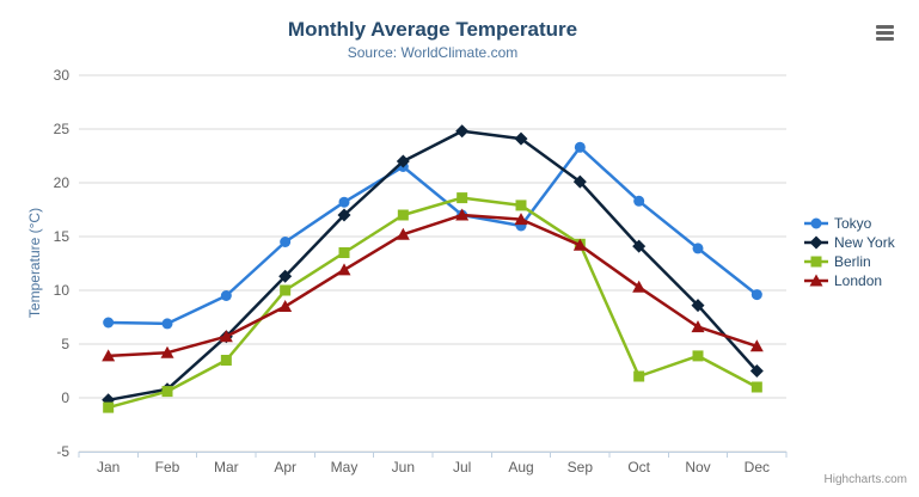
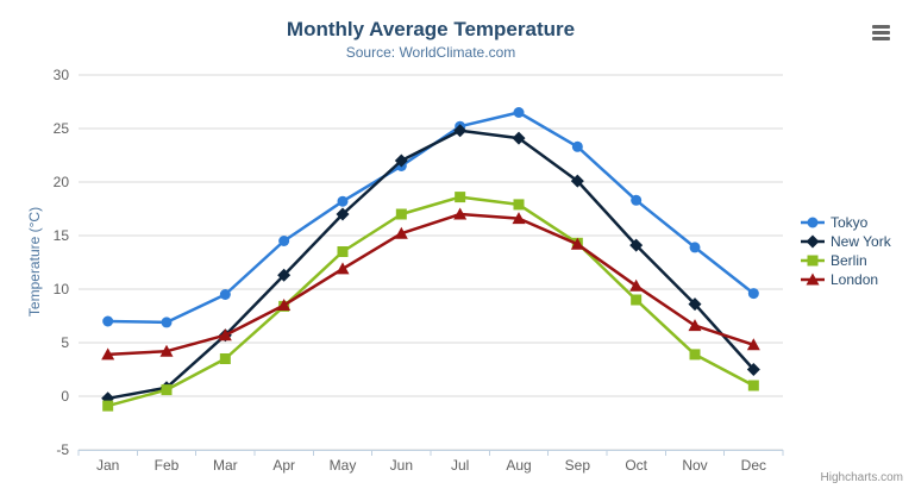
Berlin/Apr: 10 -> 8
Tokyo/Jul: 17 -> 25
Tokyo/Aug: 16 -> 26
Berlin/Oct: 2 -> 9
